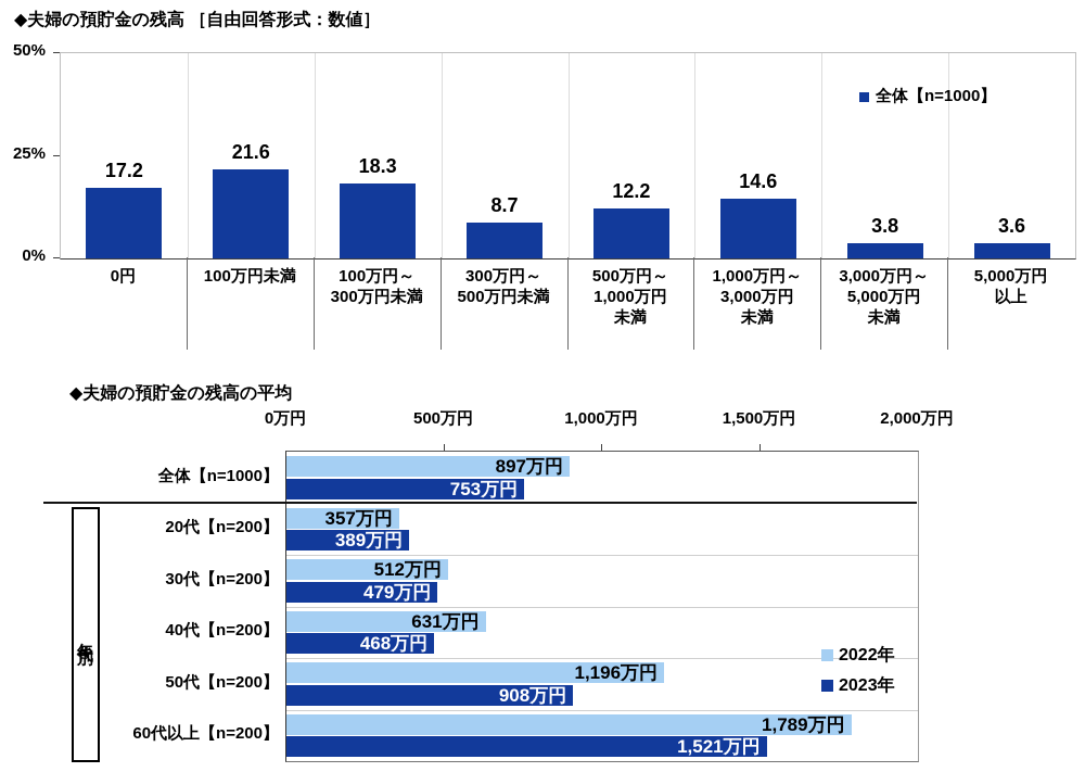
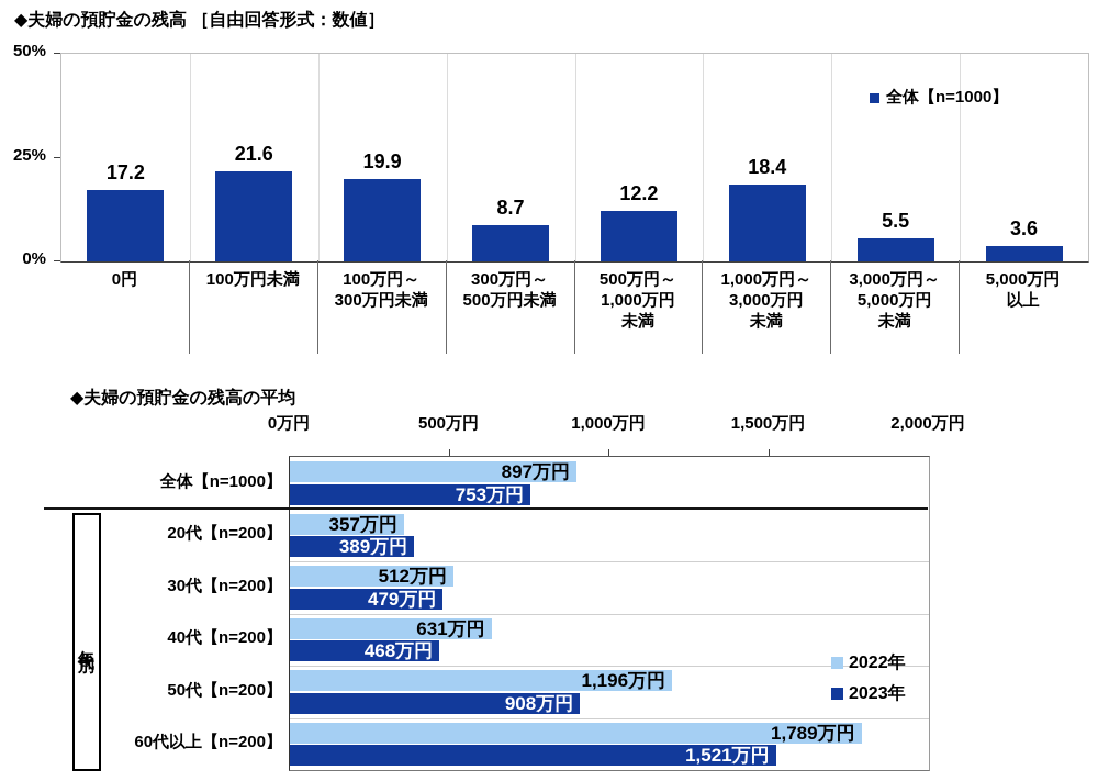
◆夫婦の預貯金の残高 ［自由回答形式：数値］/100万円～ 300万円未満: 18.3 -> 19.9
◆夫婦の預貯金の残高 ［自由回答形式：数値］/1,000万円～ 3,000万円 未満: 14.6 -> 18.4
◆夫婦の預貯金の残高 ［自由回答形式：数値］/3,000万円～ 5,000万円 未満: 3.8 -> 5.5
